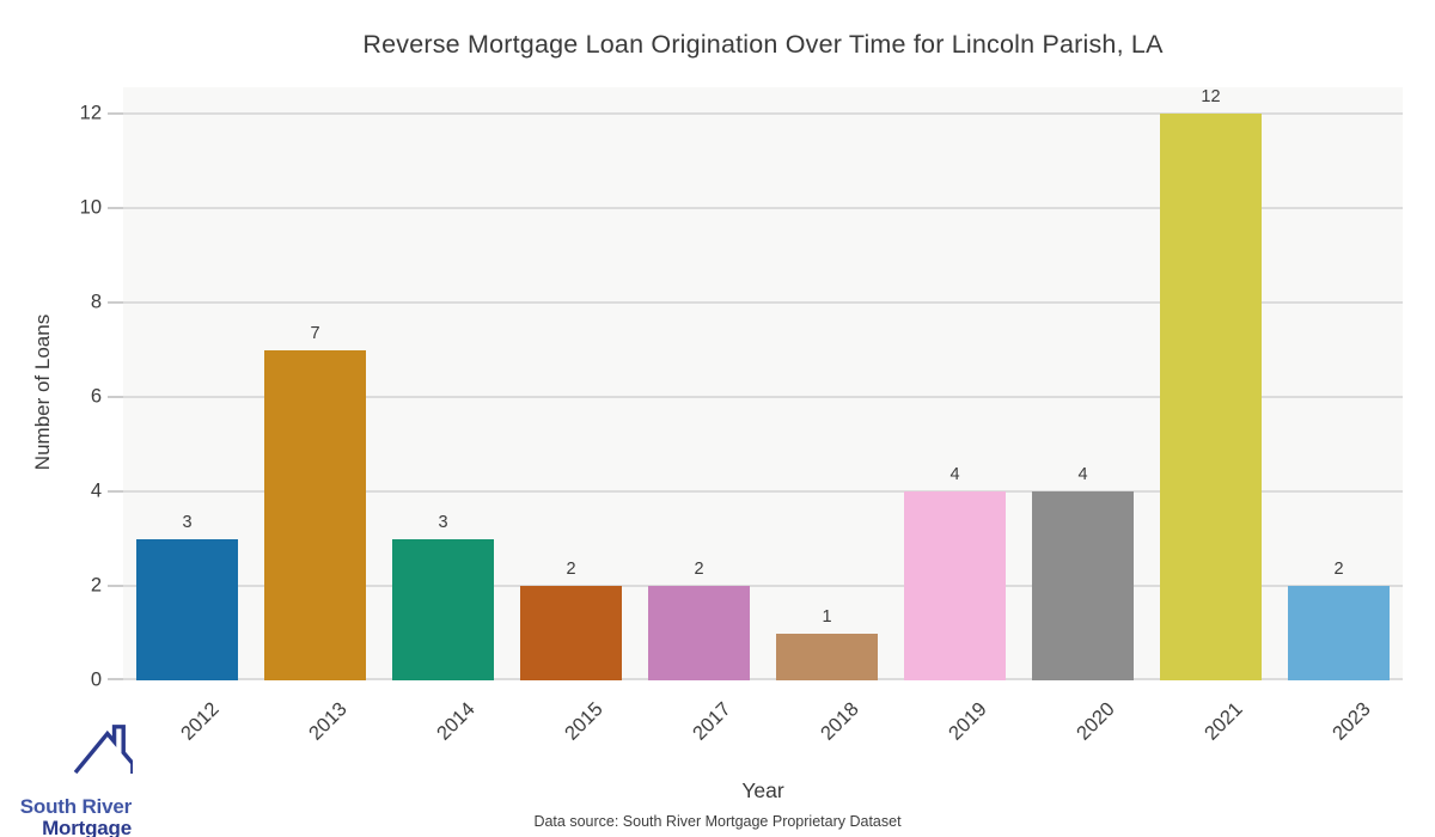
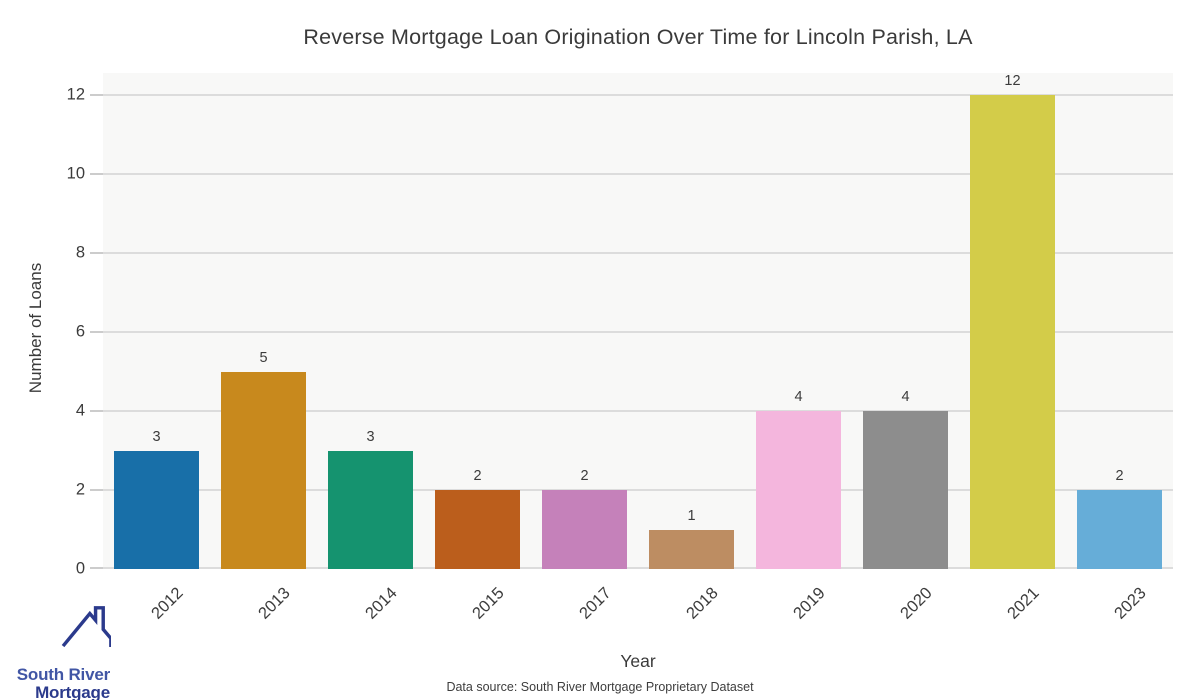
2013: 7 -> 5
